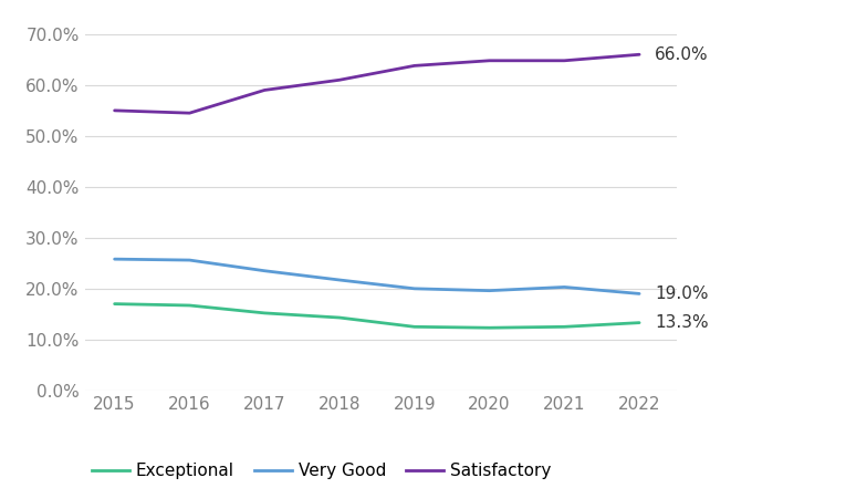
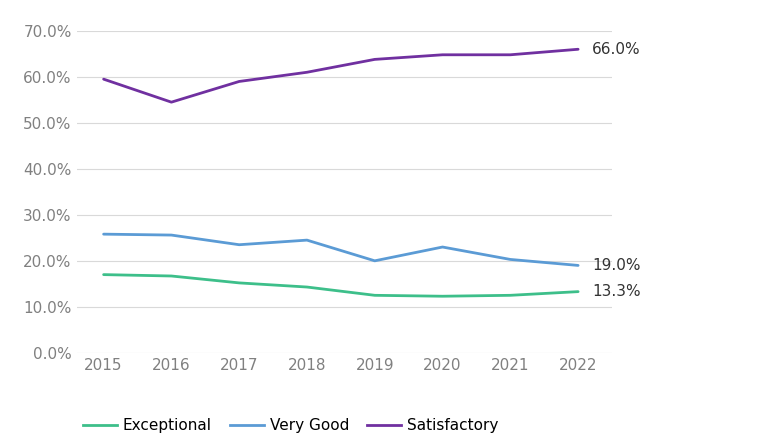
Satisfactory/2015: 55.0% -> 59.5%
Very Good/2018: 21.7% -> 24.5%
Very Good/2020: 19.6% -> 23.0%
